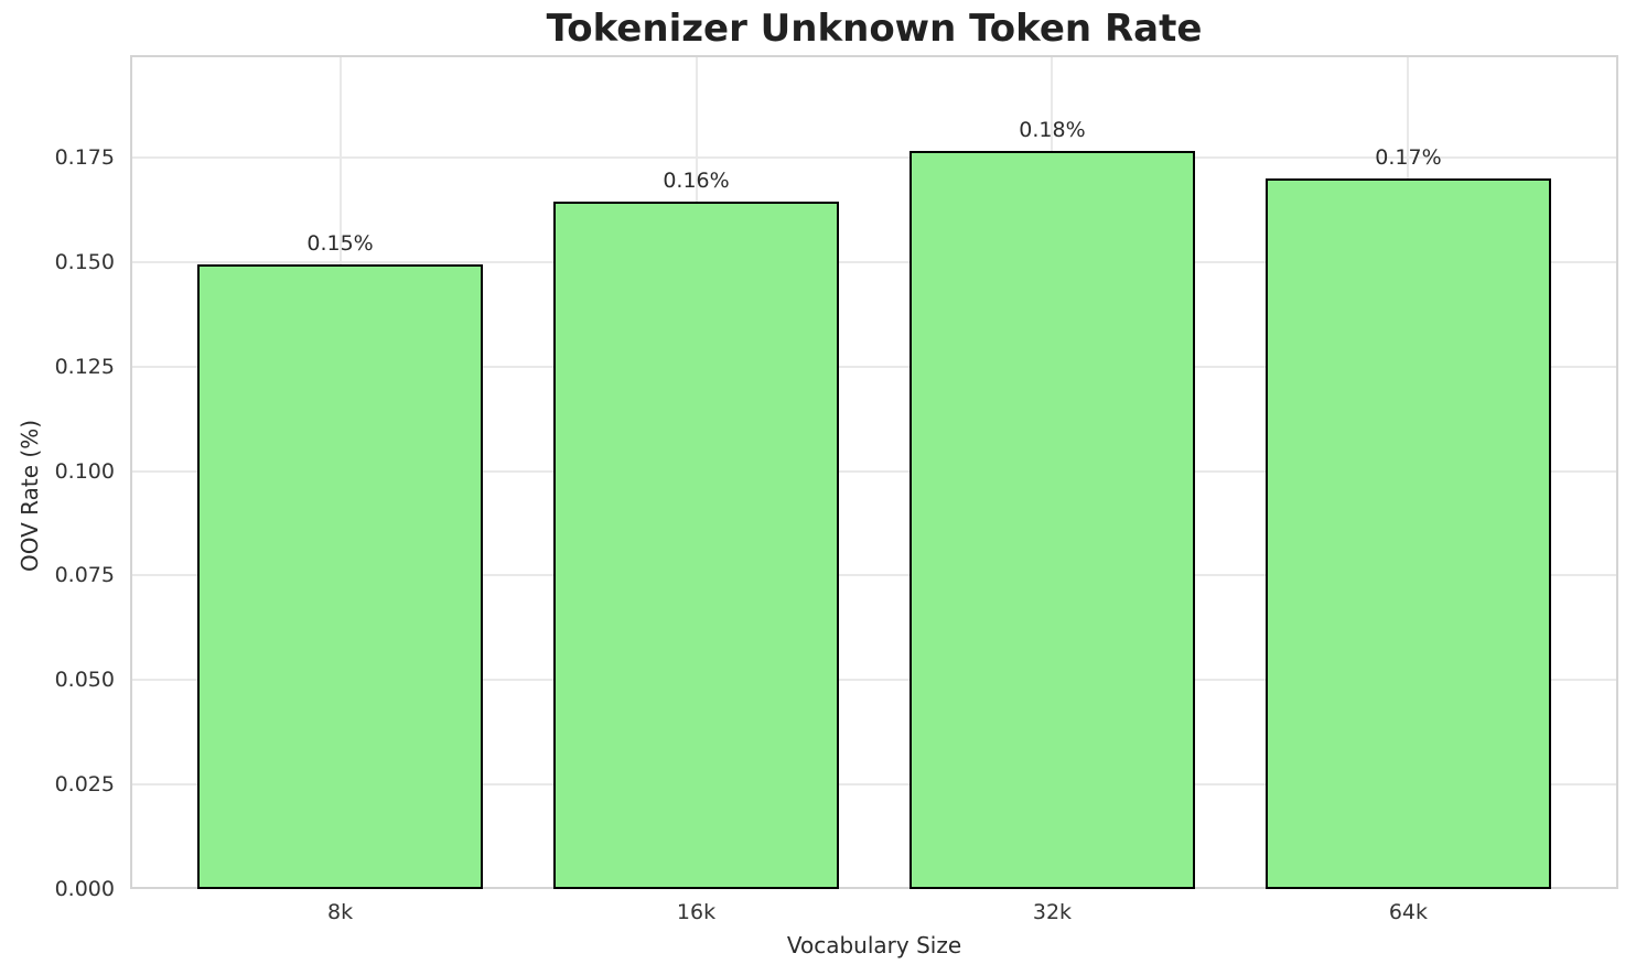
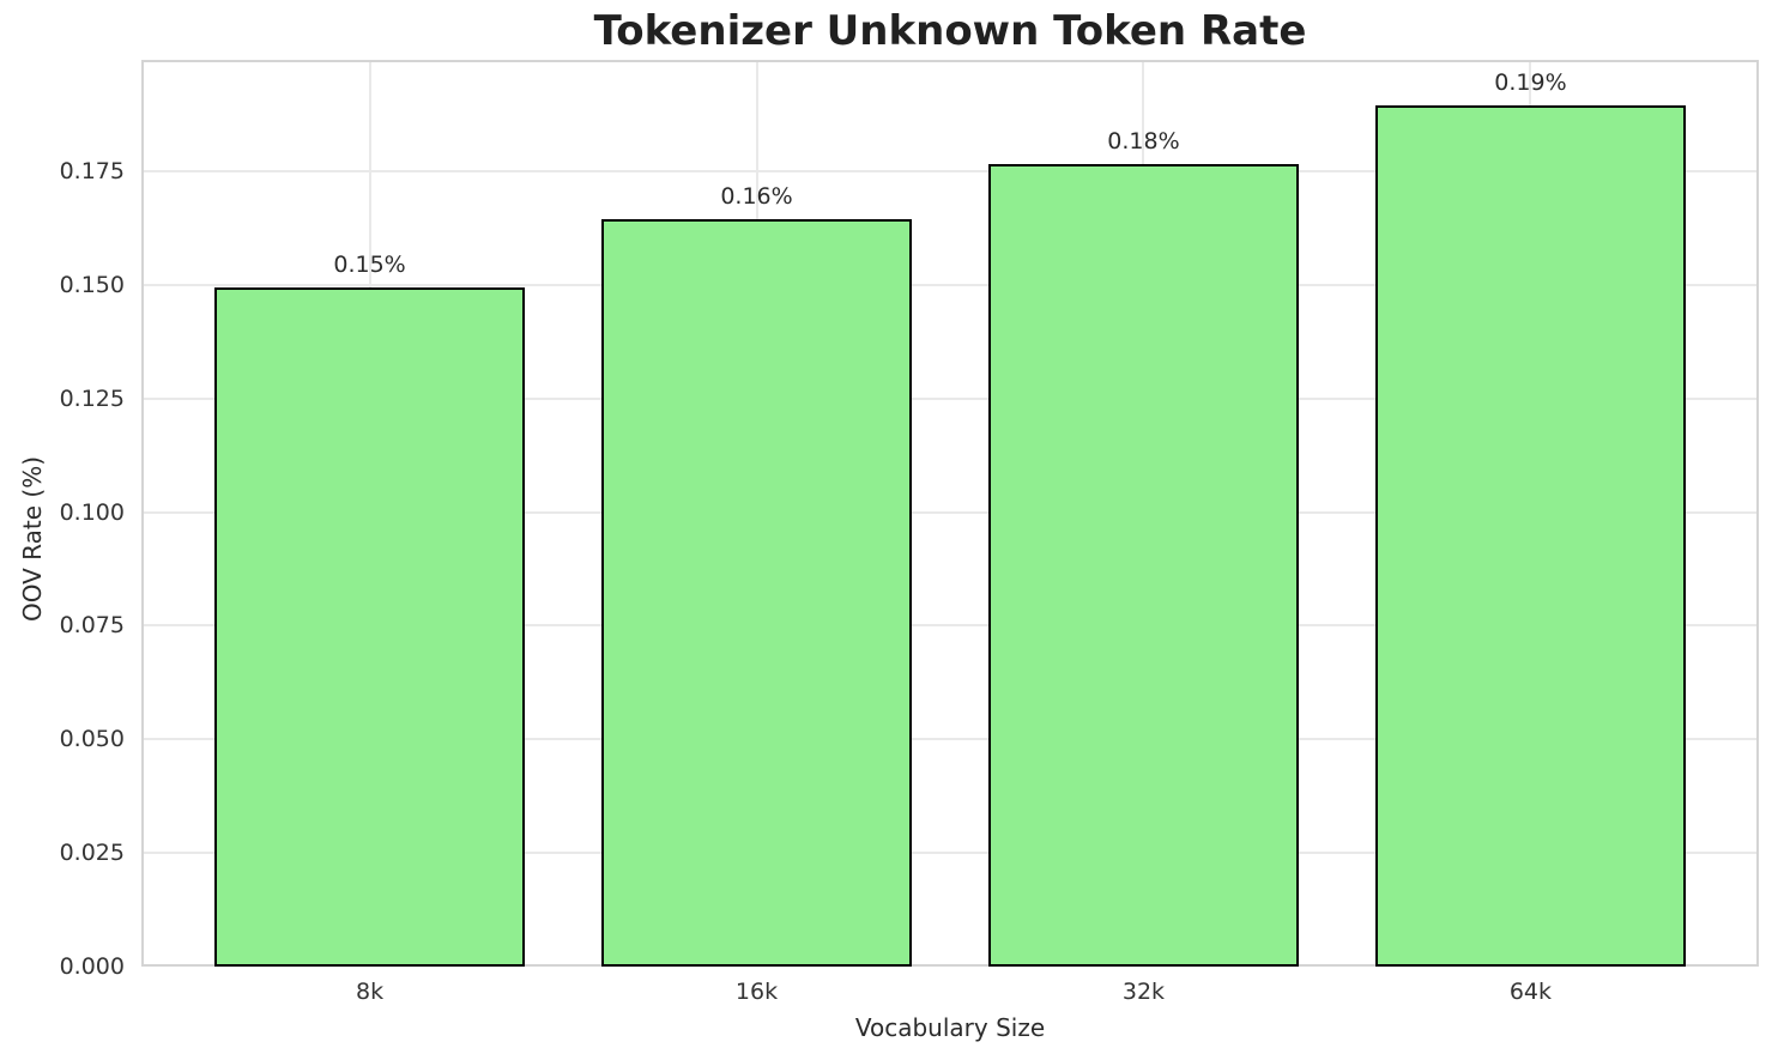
64k: 0.17% -> 0.19%
